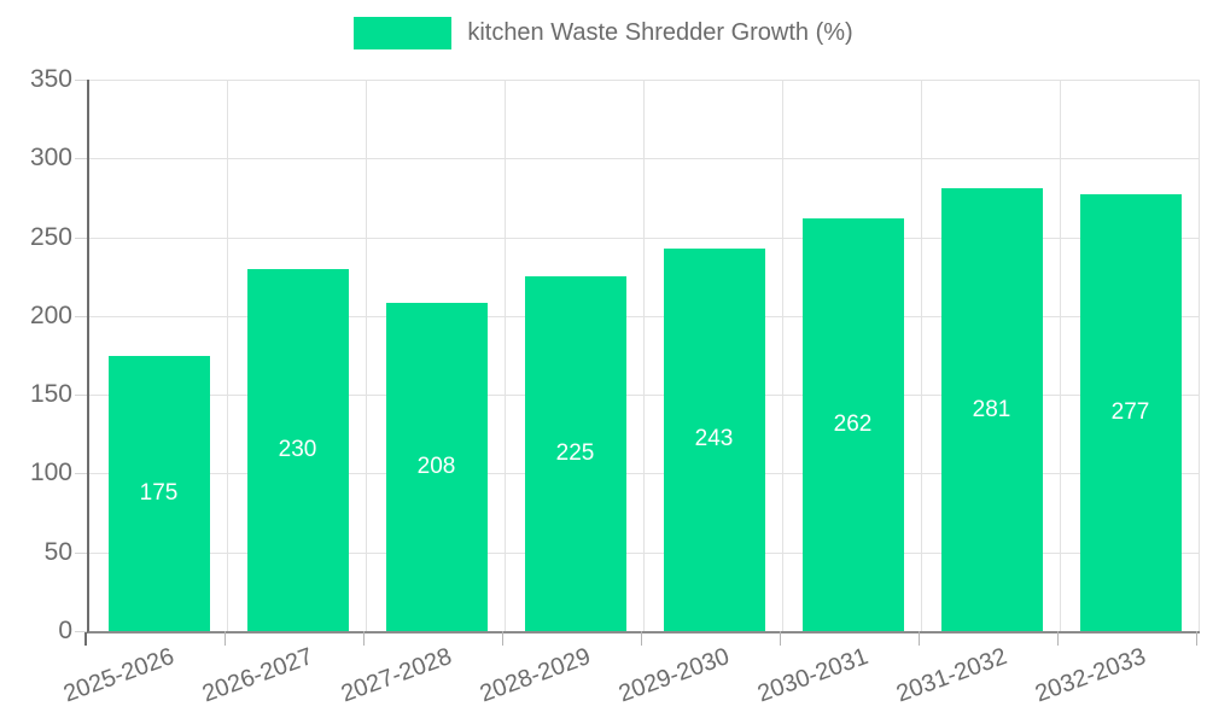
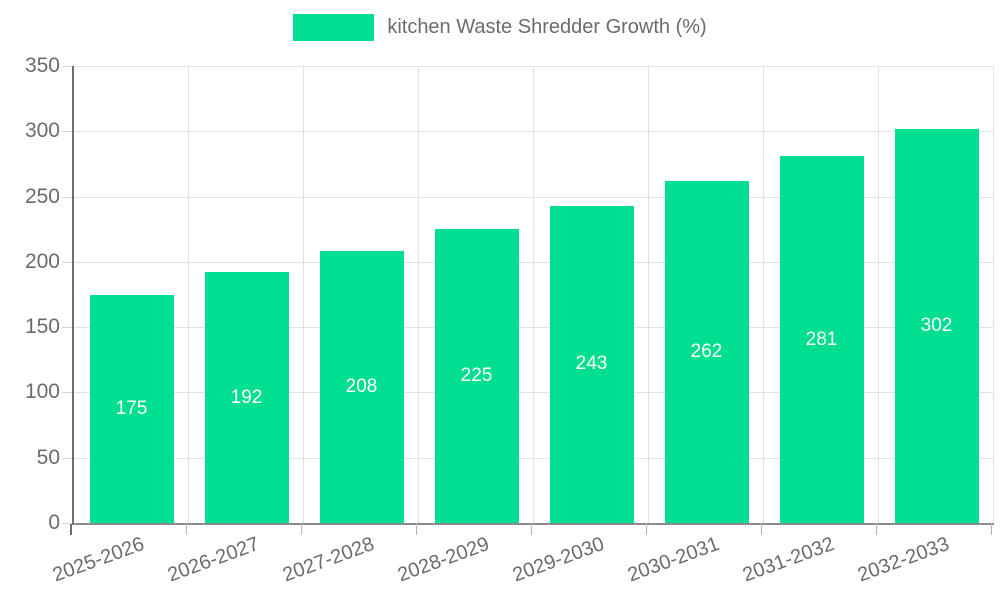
2026-2027: 230 -> 192
2032-2033: 277 -> 302
